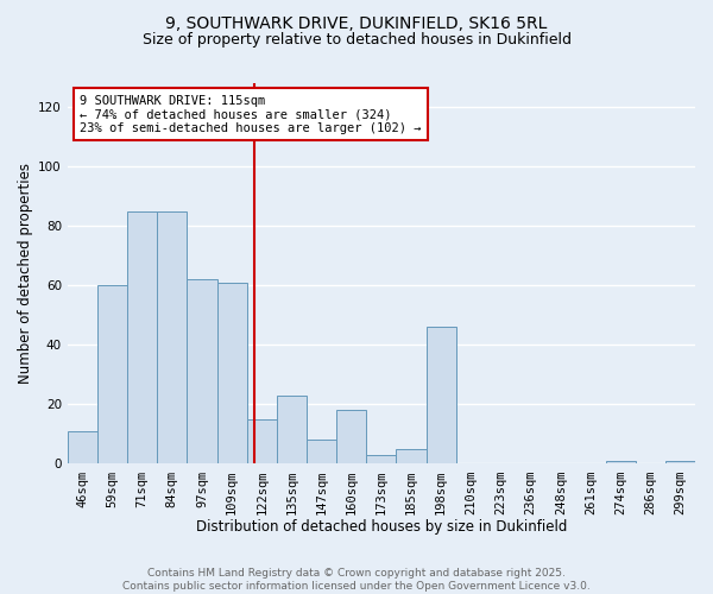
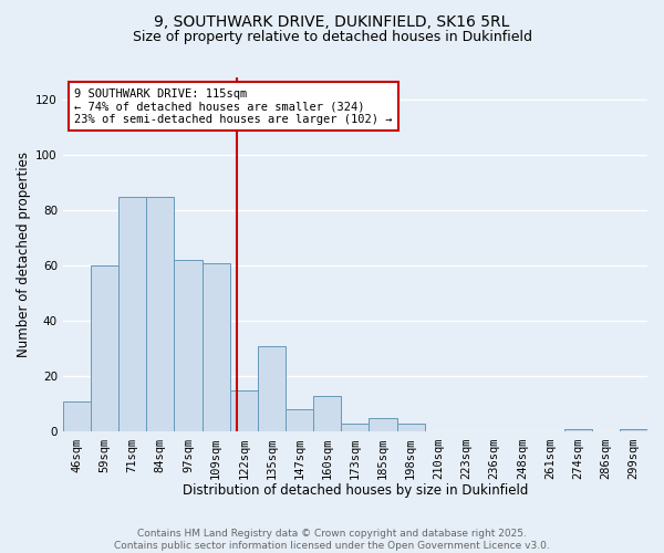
135sqm: 23 -> 31
160sqm: 18 -> 13
198sqm: 46 -> 3
